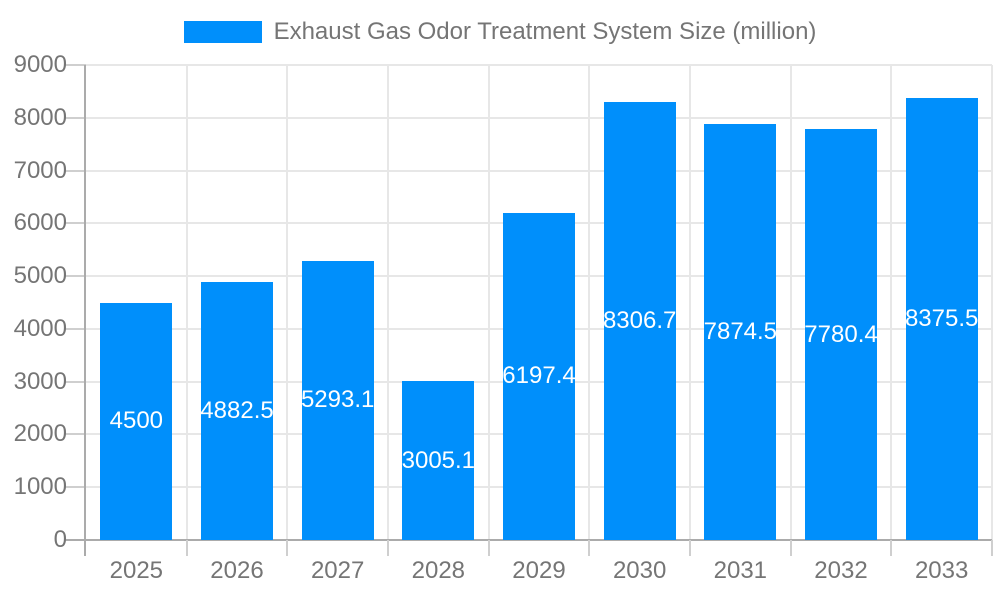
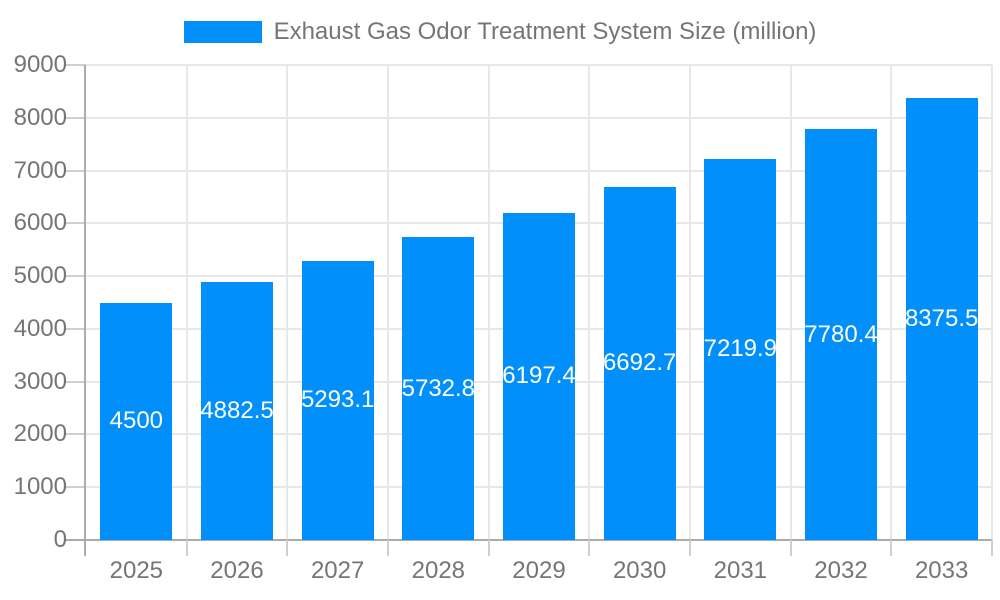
2028: 3005.1 -> 5732.8
2030: 8306.7 -> 6692.7
2031: 7874.5 -> 7219.9
